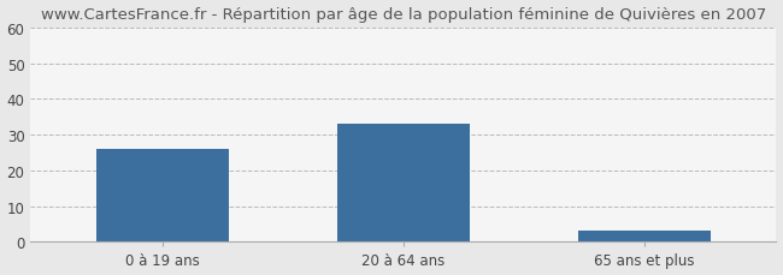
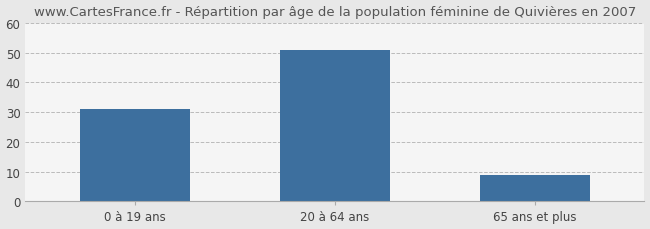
0 à 19 ans: 26 -> 31
20 à 64 ans: 33 -> 51
65 ans et plus: 3 -> 9
